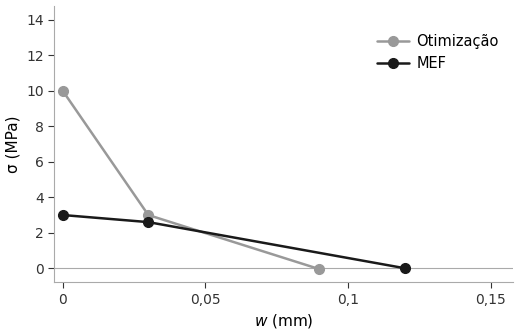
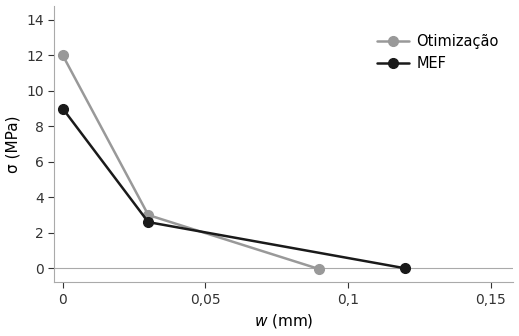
MEF/0: 3.0 -> 9.0
Otimização/0: 10.0 -> 12.0
